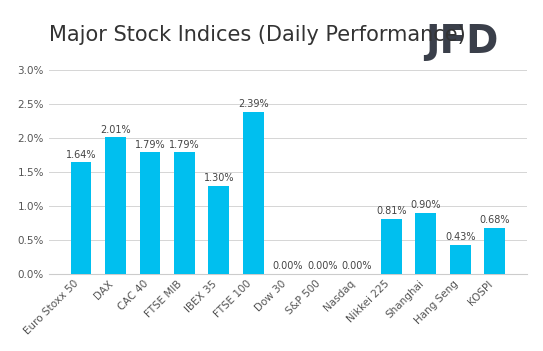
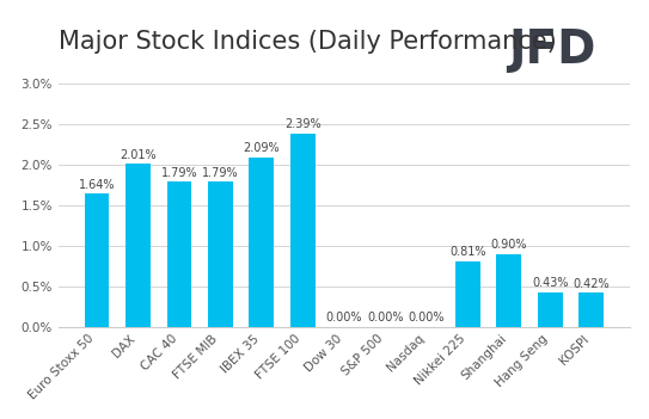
IBEX 35: 1.30% -> 2.09%
KOSPI: 0.68% -> 0.42%
